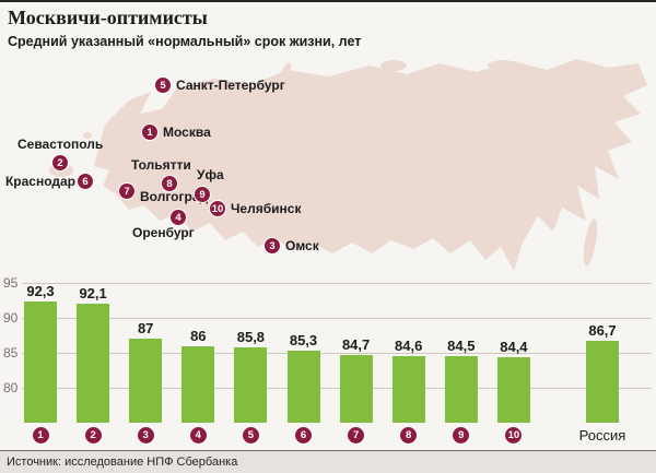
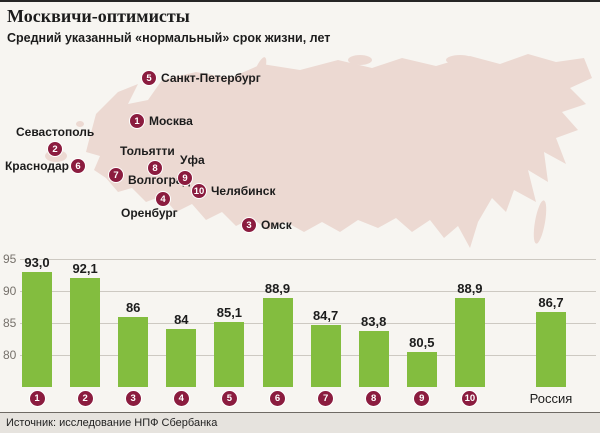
1: 92,3 -> 93,0
3: 87 -> 86
4: 86 -> 84
5: 85,8 -> 85,1
6: 85,3 -> 88,9
8: 84,6 -> 83,8
9: 84,5 -> 80,5
10: 84,4 -> 88,9
